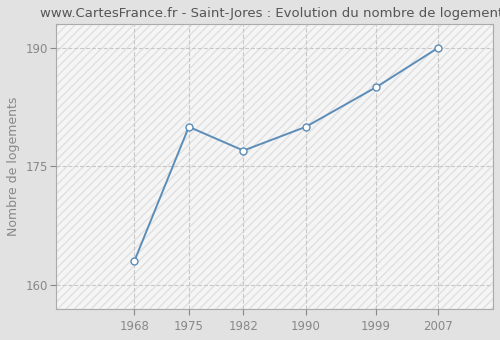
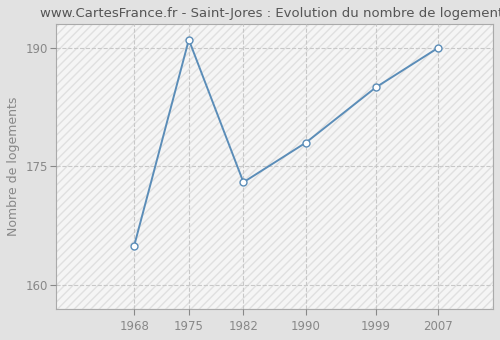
1968: 163 -> 165
1975: 180 -> 191
1982: 177 -> 173
1990: 180 -> 178
